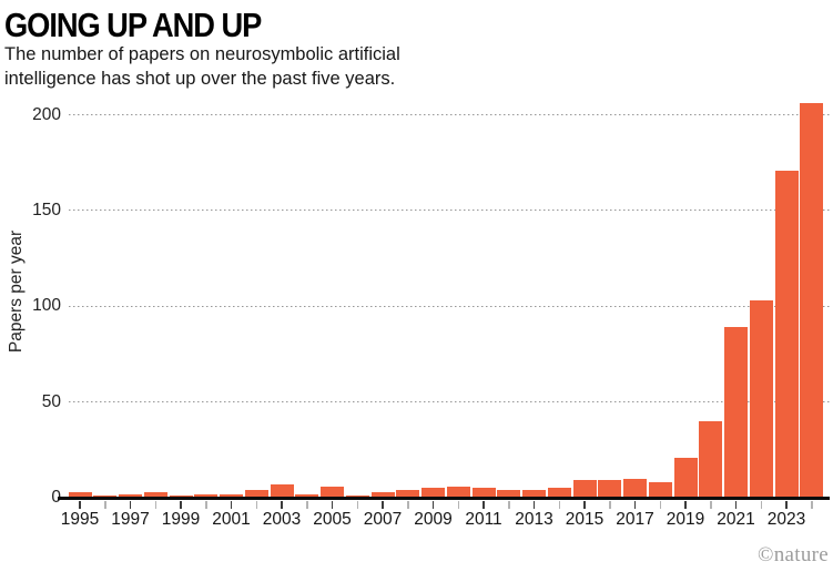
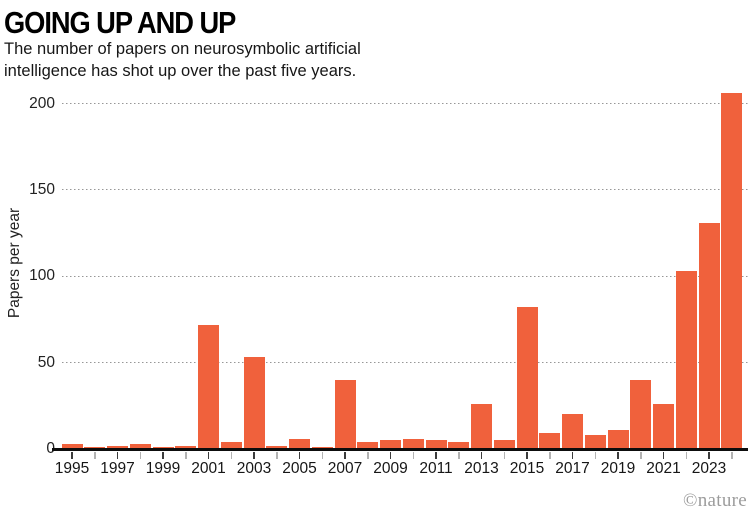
2001: 2 -> 72
2003: 7 -> 53
2007: 3 -> 40
2013: 4 -> 26
2015: 9 -> 82
2017: 10 -> 20
2019: 21 -> 11
2021: 89 -> 26
2023: 171 -> 131
